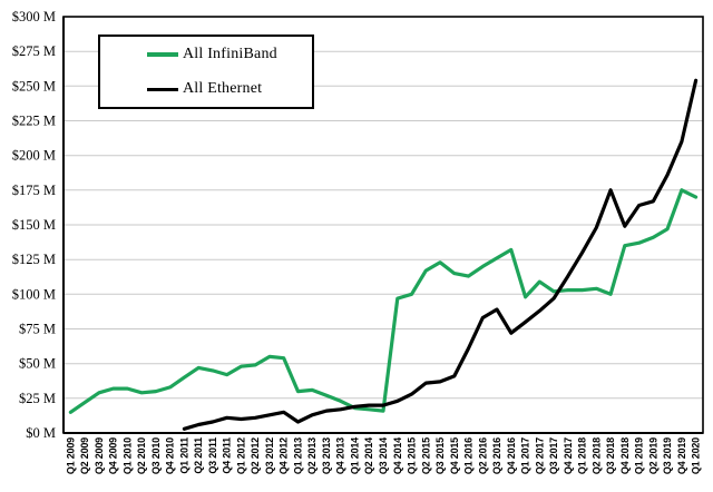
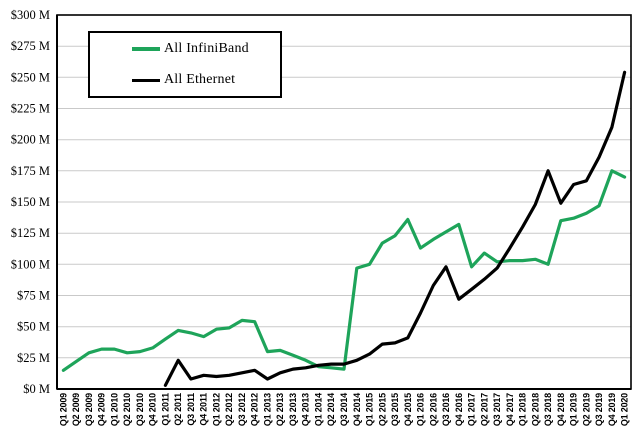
All Ethernet/Q2 2011: $6M -> $23M
All InfiniBand/Q4 2015: $115M -> $136M
All Ethernet/Q3 2016: $89M -> $98M
